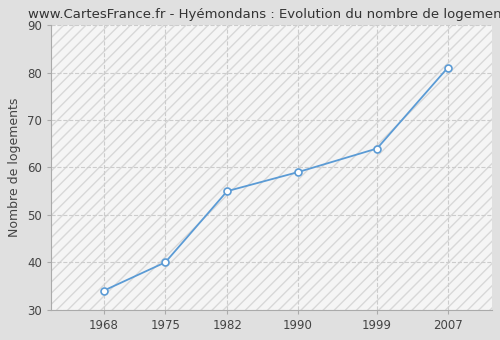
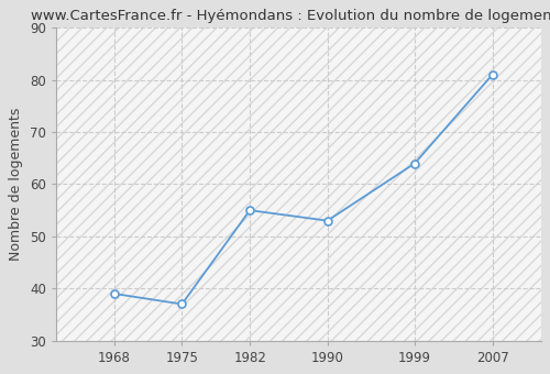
1968: 34 -> 39
1975: 40 -> 37
1990: 59 -> 53
